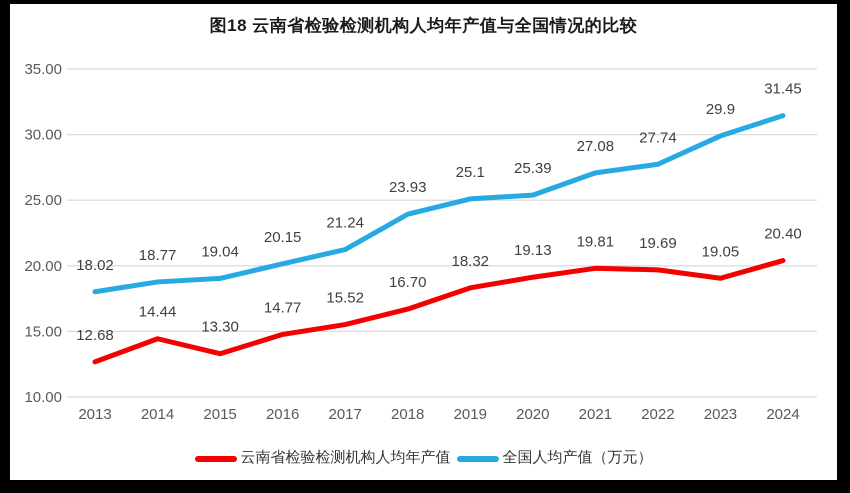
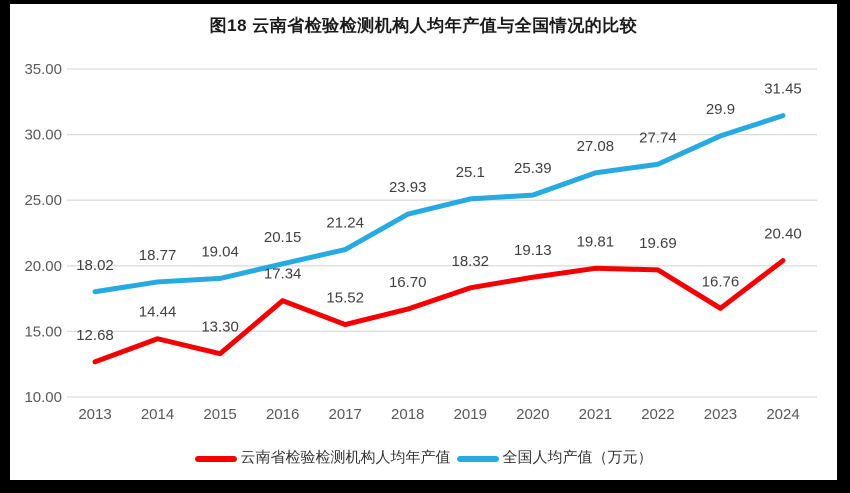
云南省检验检测机构人均年产值/2016: 14.77 -> 17.34
云南省检验检测机构人均年产值/2023: 19.05 -> 16.76
